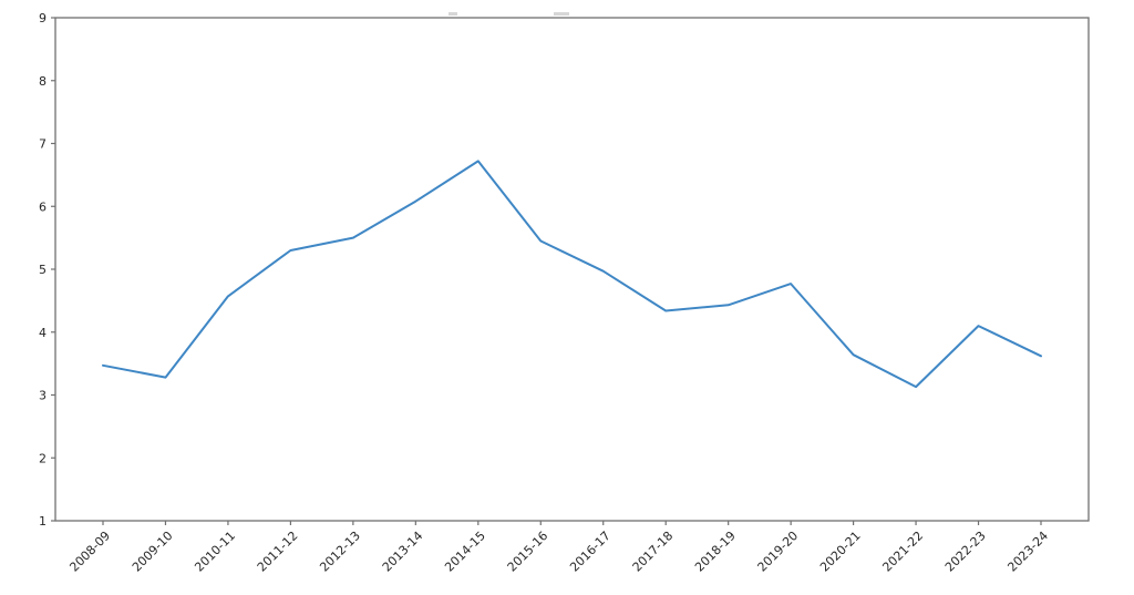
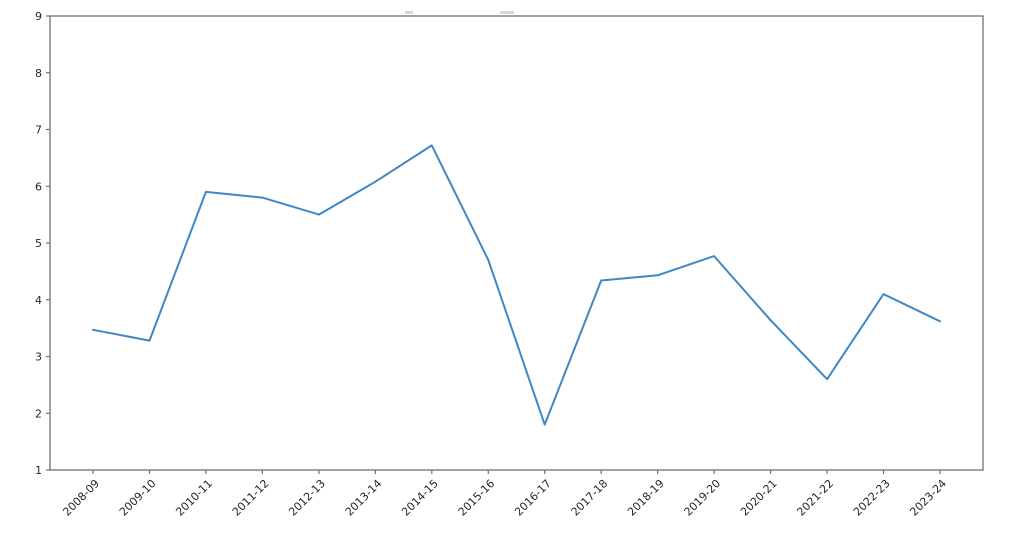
2010-11: 4.6 -> 5.9
2011-12: 5.3 -> 5.8
2015-16: 5.5 -> 4.7
2016-17: 5.0 -> 1.8
2021-22: 3.1 -> 2.6
